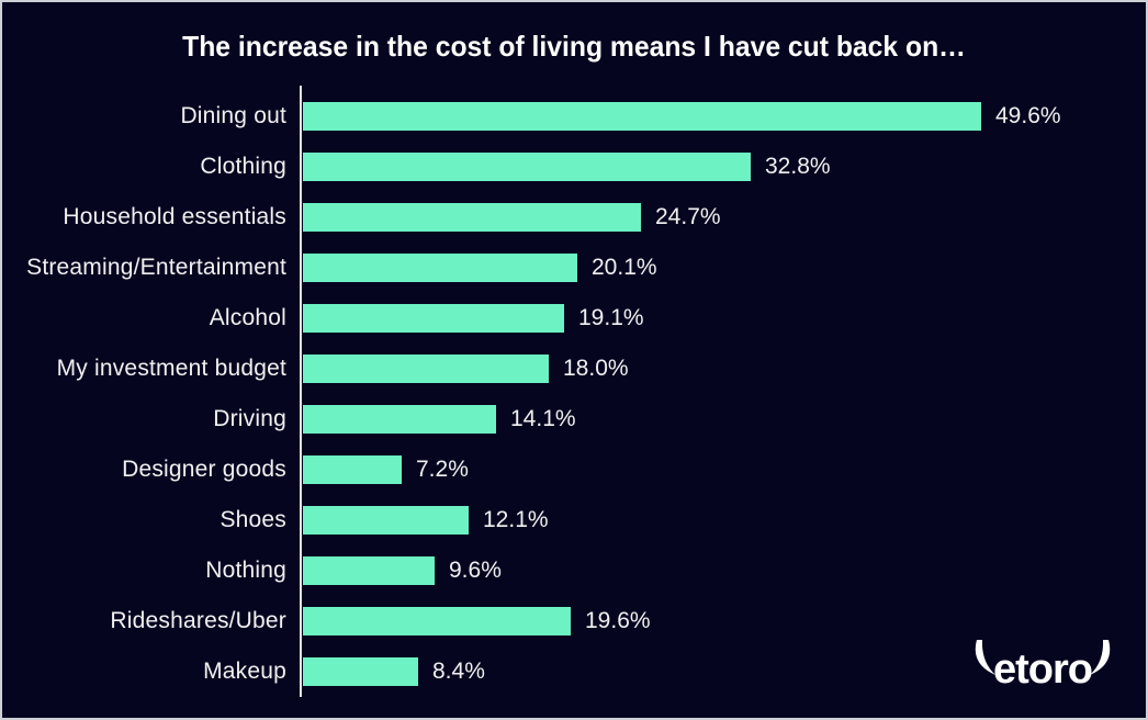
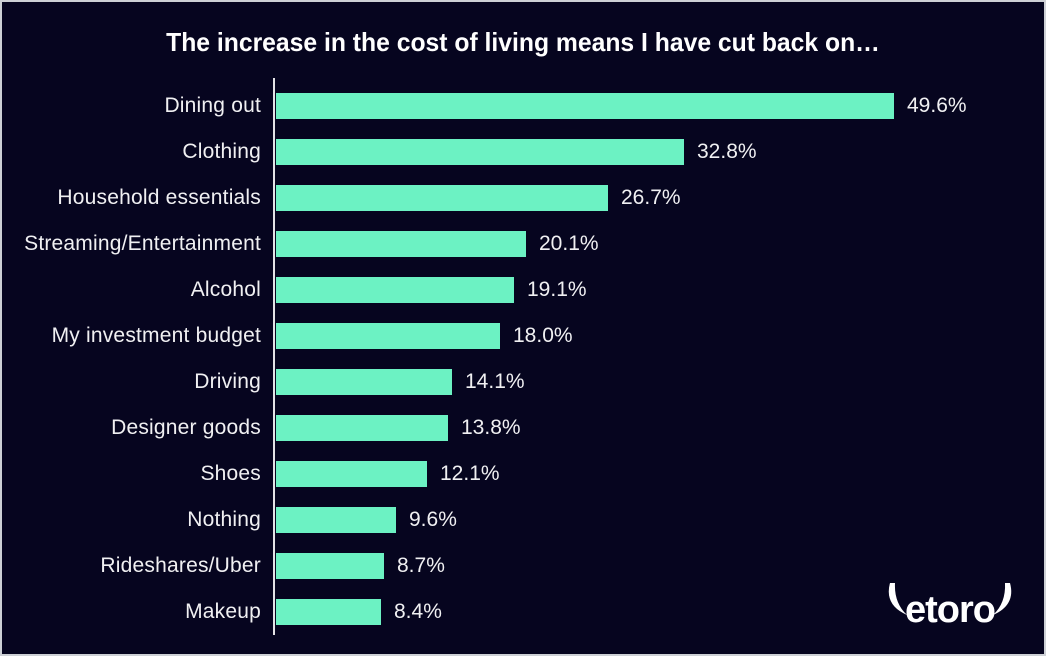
Household essentials: 24.7% -> 26.7%
Designer goods: 7.2% -> 13.8%
Rideshares/Uber: 19.6% -> 8.7%
